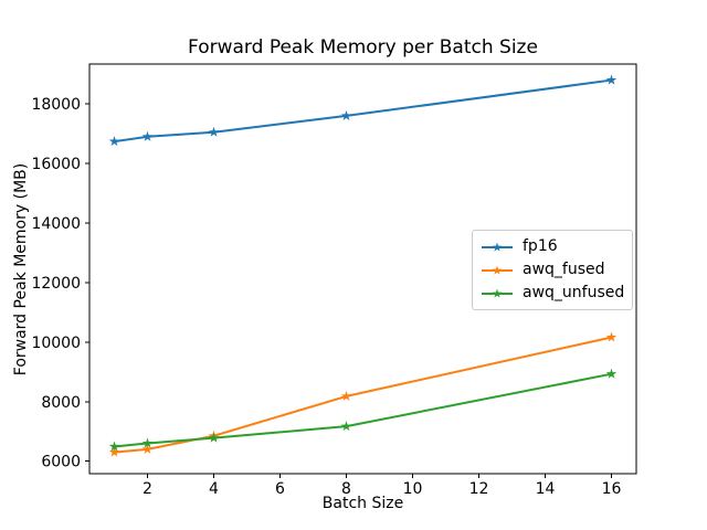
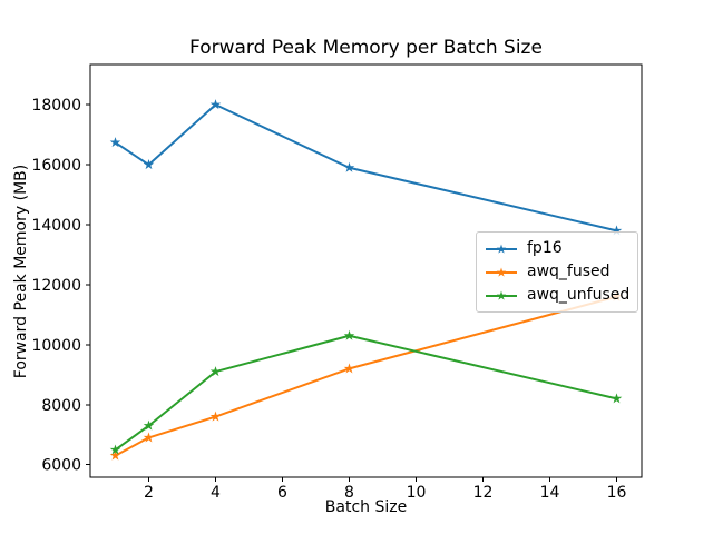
fp16/2: 16900 -> 16000
awq_fused/2: 6400 -> 6900
awq_unfused/2: 6600 -> 7300
fp16/4: 17000 -> 18000
awq_fused/4: 6800 -> 7600
awq_unfused/4: 6800 -> 9100
fp16/8: 17600 -> 15900
awq_fused/8: 8200 -> 9200
awq_unfused/8: 7200 -> 10300
fp16/16: 18800 -> 13800
awq_fused/16: 10200 -> 11600
awq_unfused/16: 8900 -> 8200
